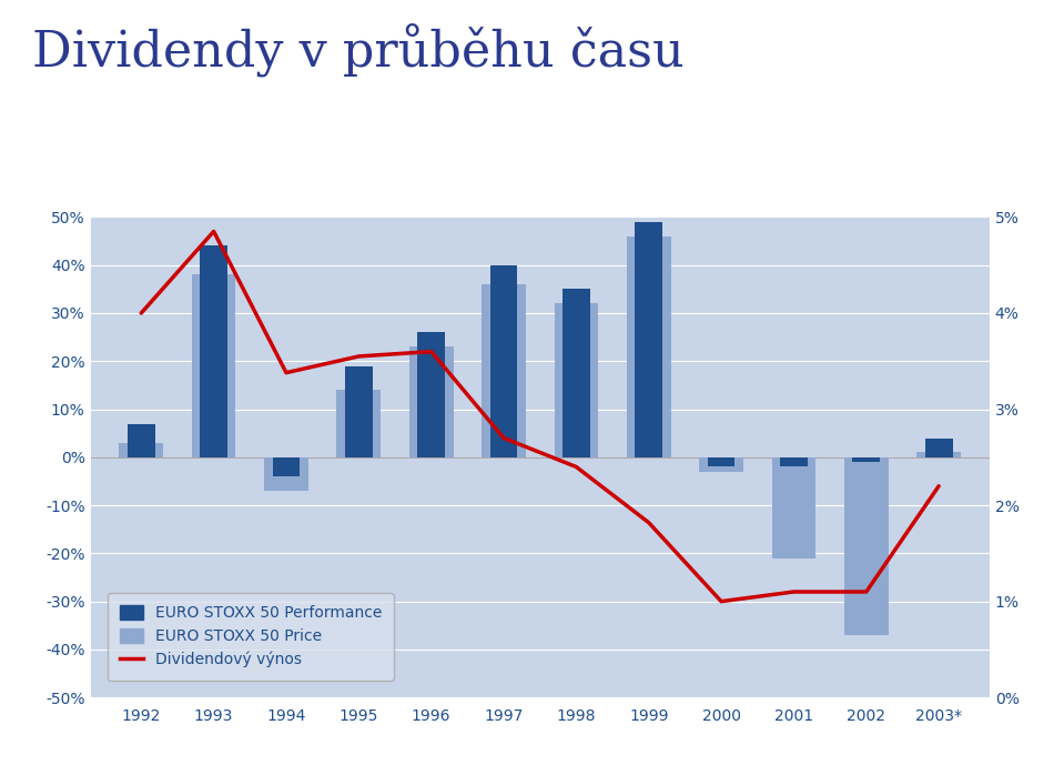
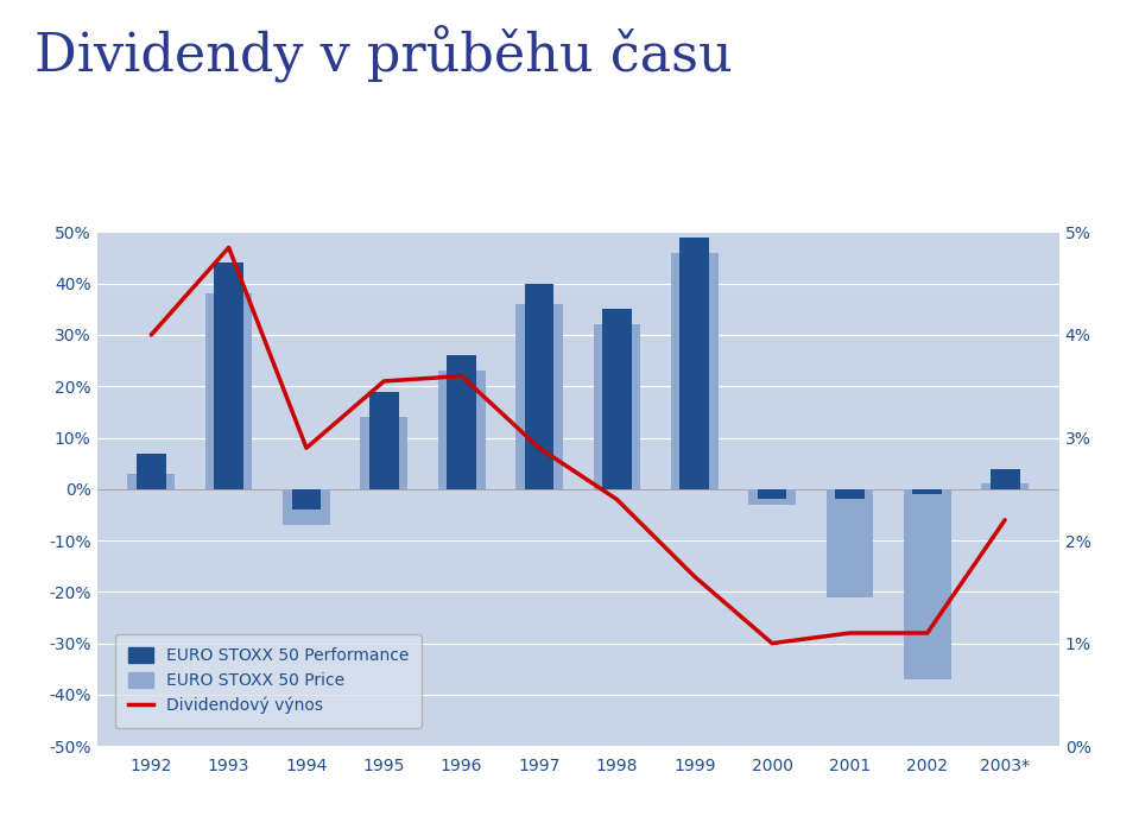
Dividendový výnos/1994: 3.38% -> 2.90%
Dividendový výnos/1997: 2.70% -> 2.90%
Dividendový výnos/1999: 1.82% -> 1.65%
